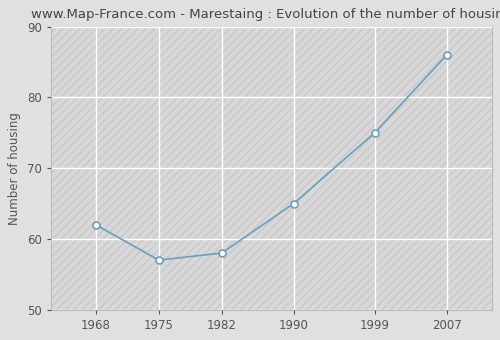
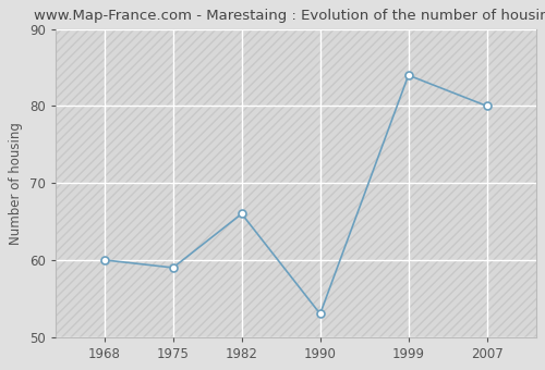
1968: 62 -> 60
1975: 57 -> 59
1982: 58 -> 66
1990: 65 -> 53
1999: 75 -> 84
2007: 86 -> 80
